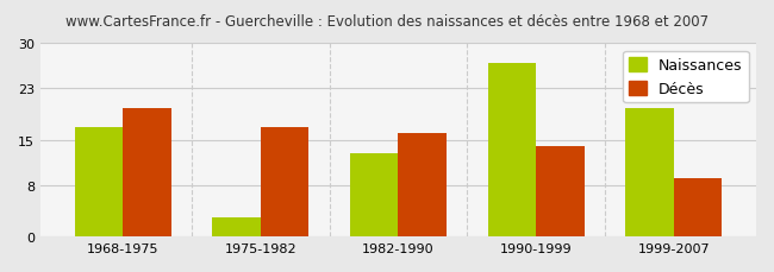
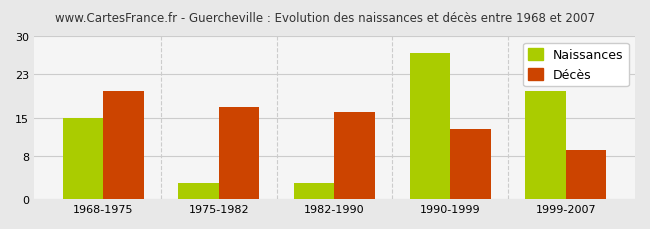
Naissances/1968-1975: 17 -> 15
Naissances/1982-1990: 13 -> 3
Décès/1990-1999: 14 -> 13
